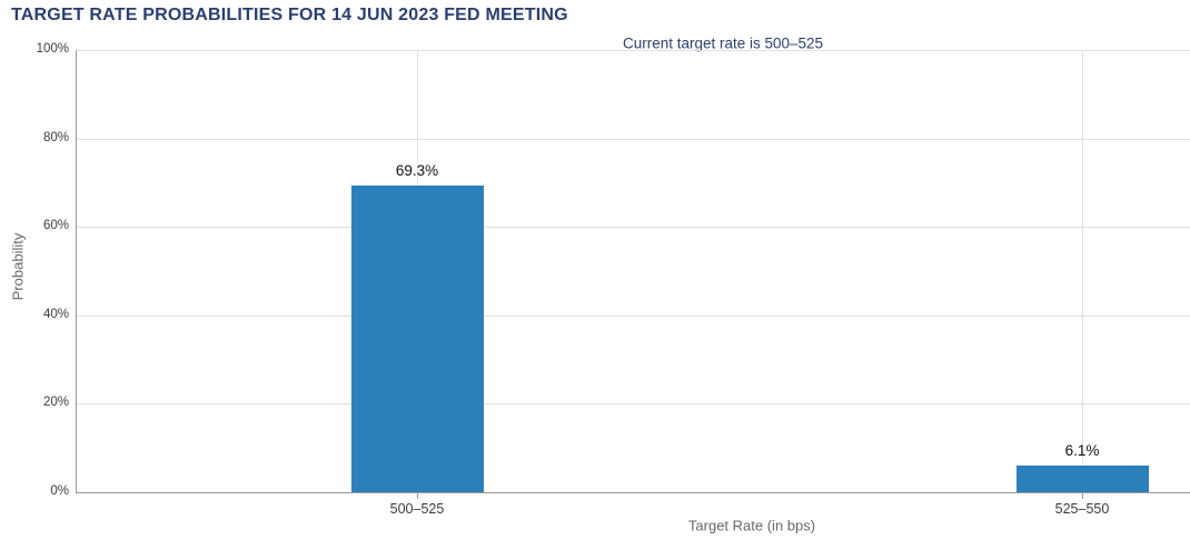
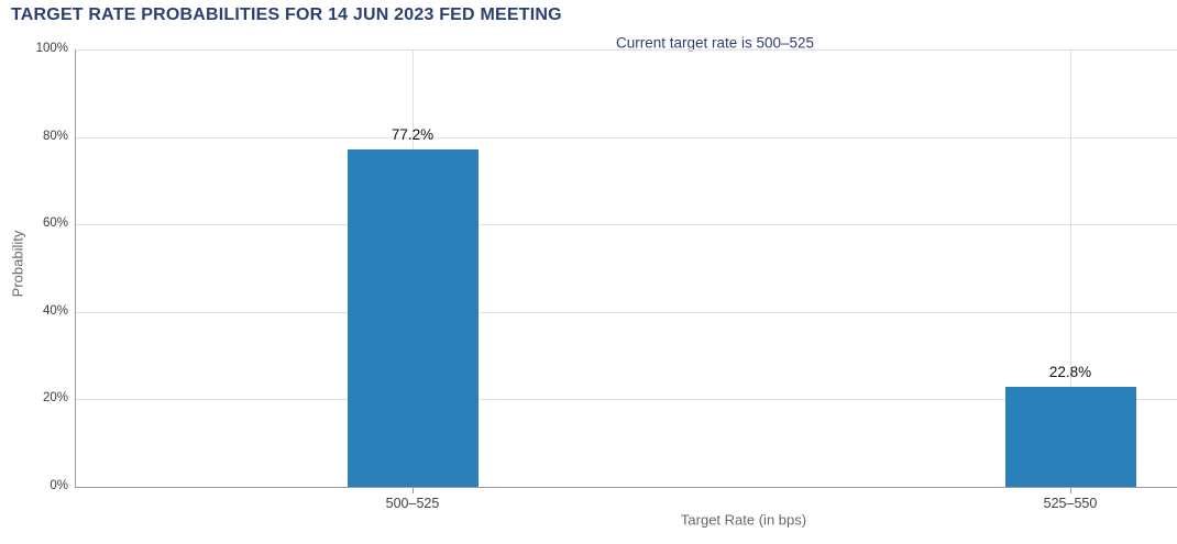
500–525: 69.3% -> 77.2%
525–550: 6.1% -> 22.8%
